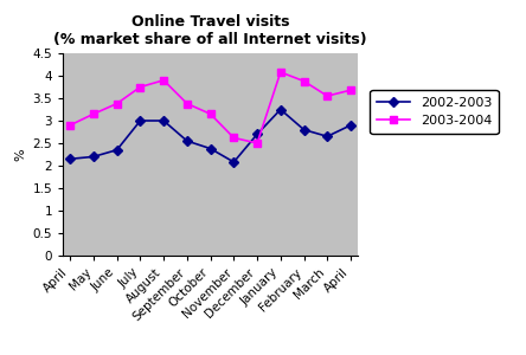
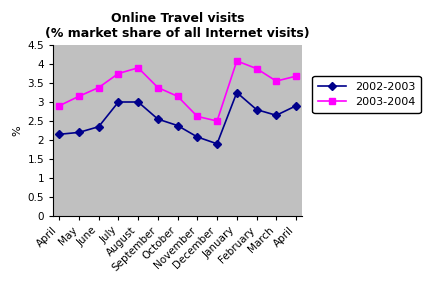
2002-2003/December: 2.70 -> 1.90
